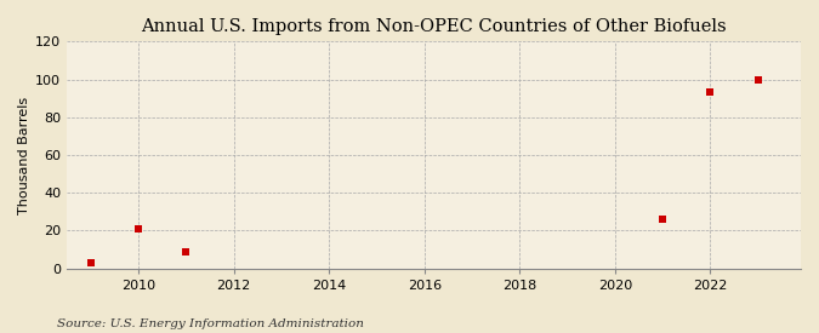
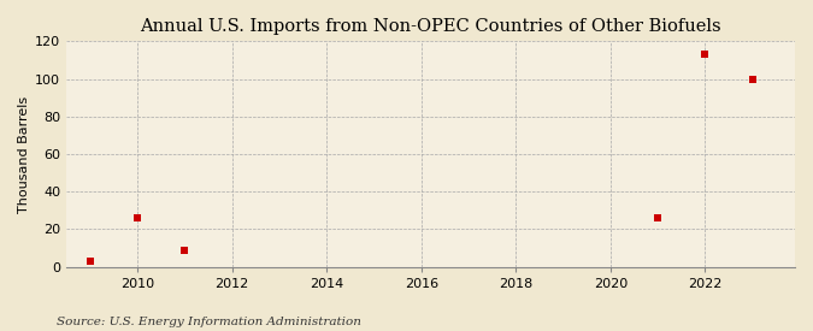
2010: 21 -> 26
2022: 93 -> 113
